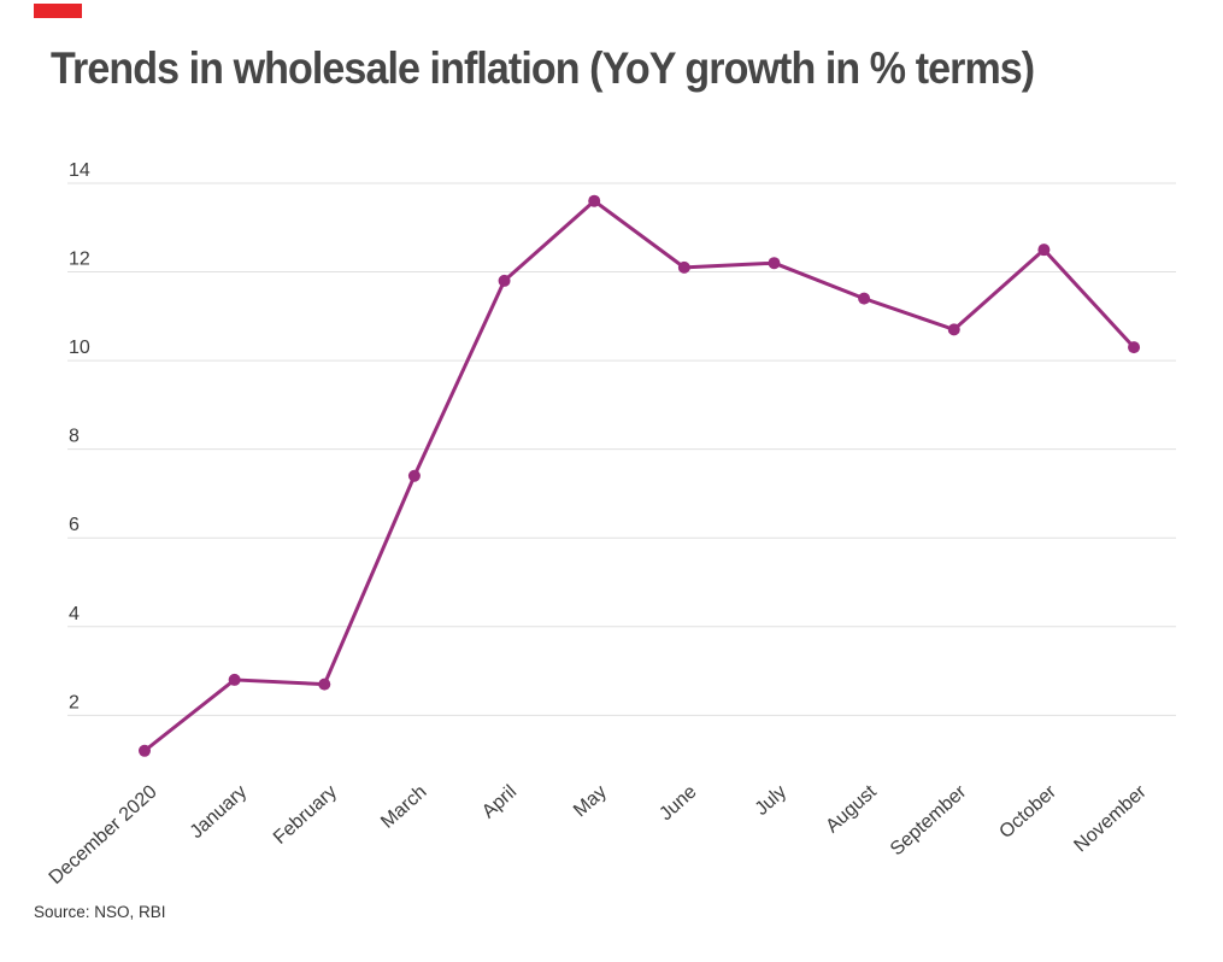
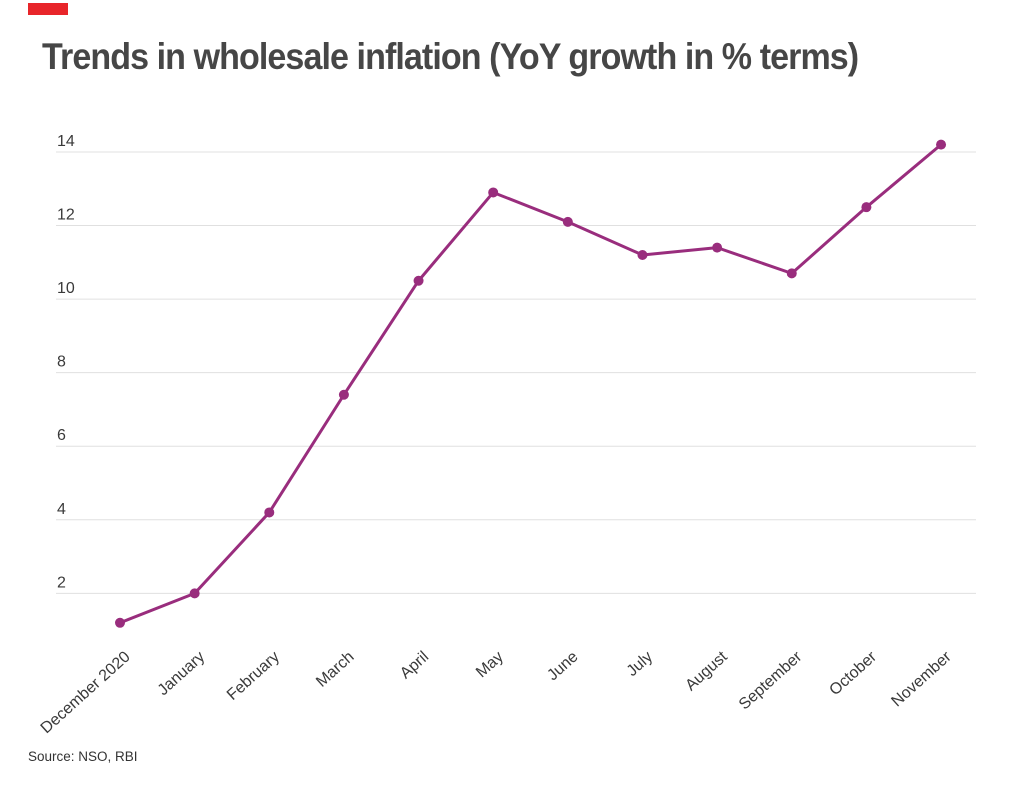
January: 2.8 -> 2.0
February: 2.7 -> 4.2
April: 11.8 -> 10.5
May: 13.6 -> 12.9
July: 12.2 -> 11.2
November: 10.3 -> 14.2
